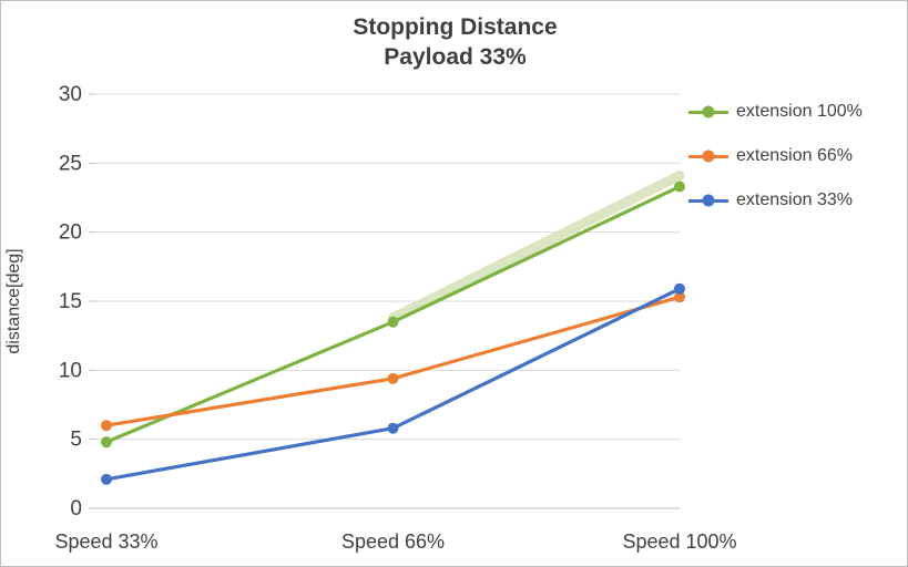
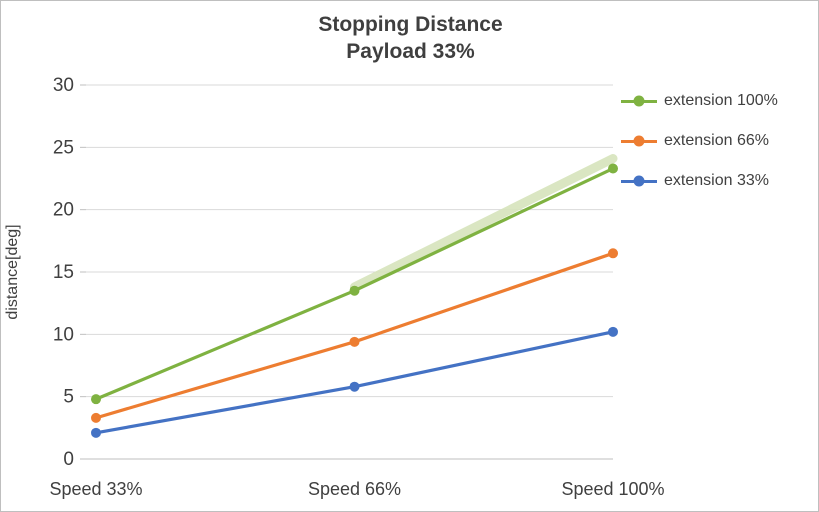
extension 66%/Speed 33%: 6.0 -> 3.3
extension 66%/Speed 100%: 15.3 -> 16.5
extension 33%/Speed 100%: 15.9 -> 10.2
